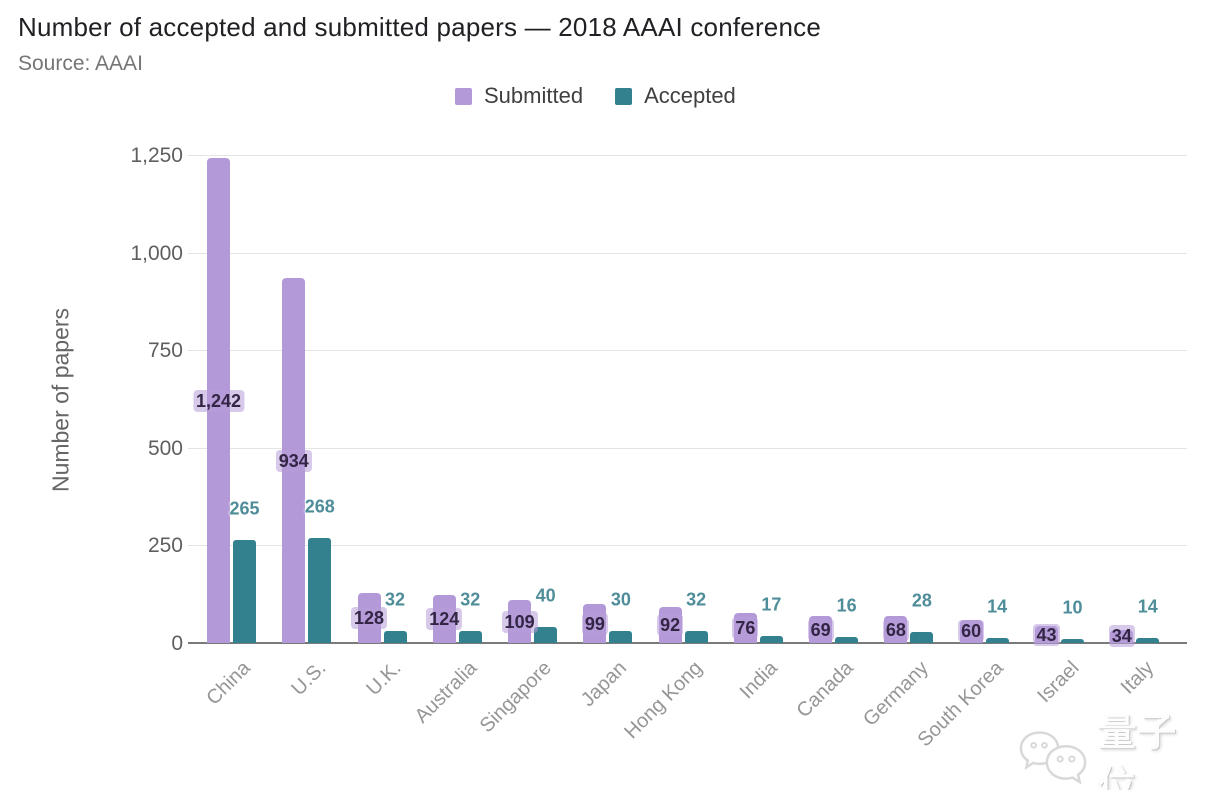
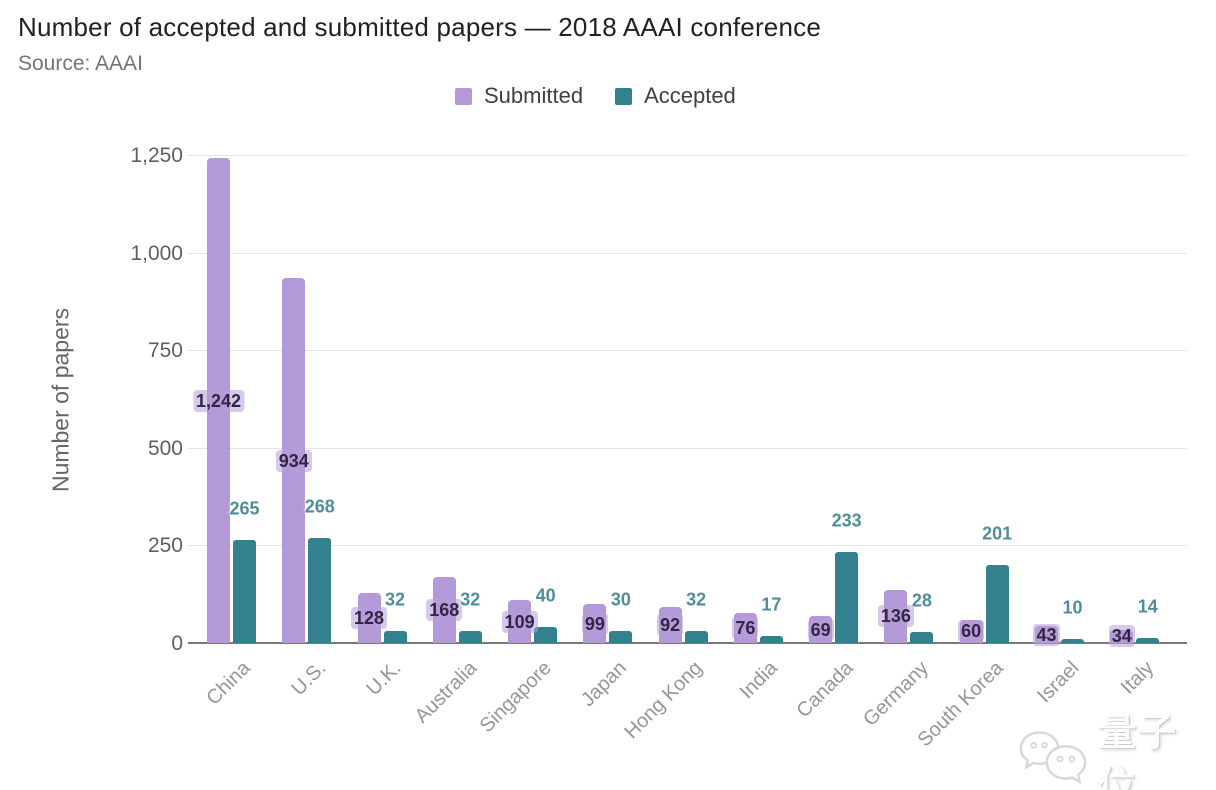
Submitted/Australia: 124 -> 168
Accepted/Canada: 16 -> 233
Submitted/Germany: 68 -> 136
Accepted/South Korea: 14 -> 201
